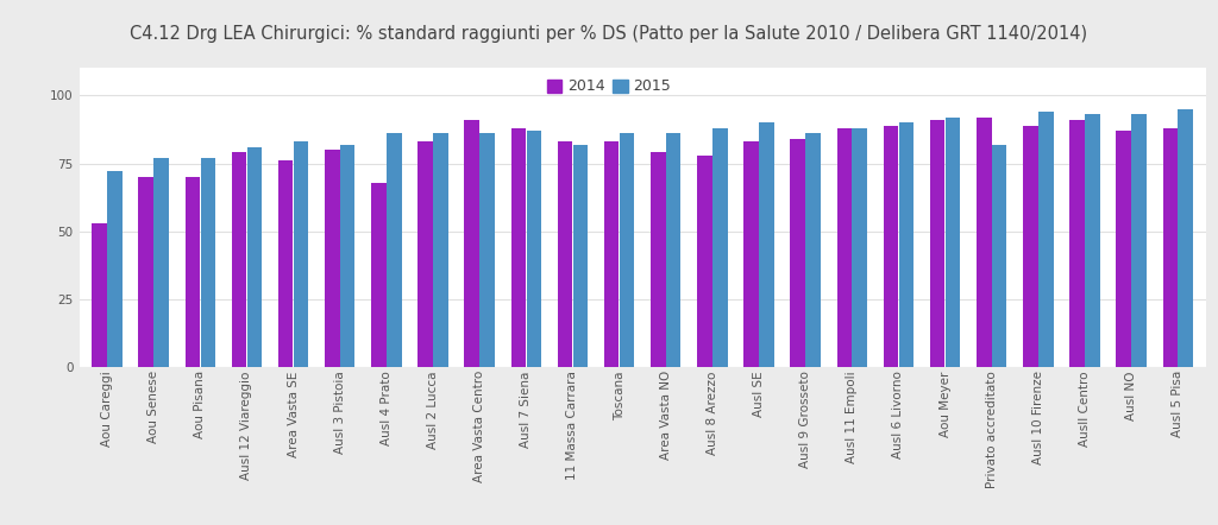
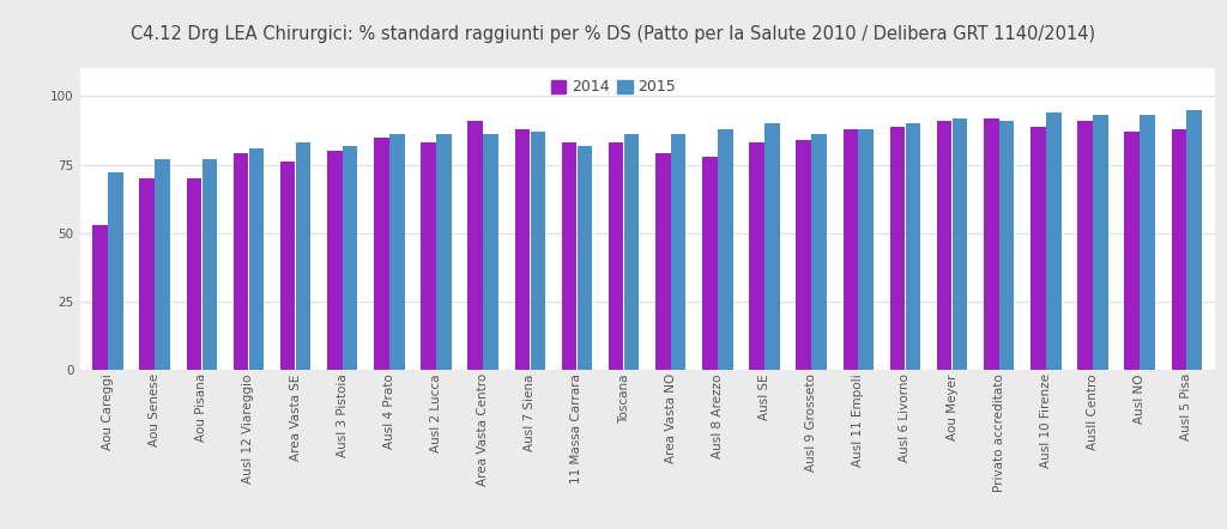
2014/Ausl 4 Prato: 68 -> 85
2015/Privato accreditato: 82 -> 91
